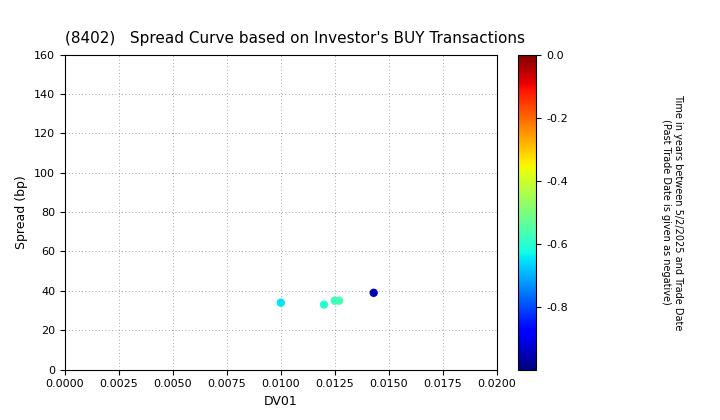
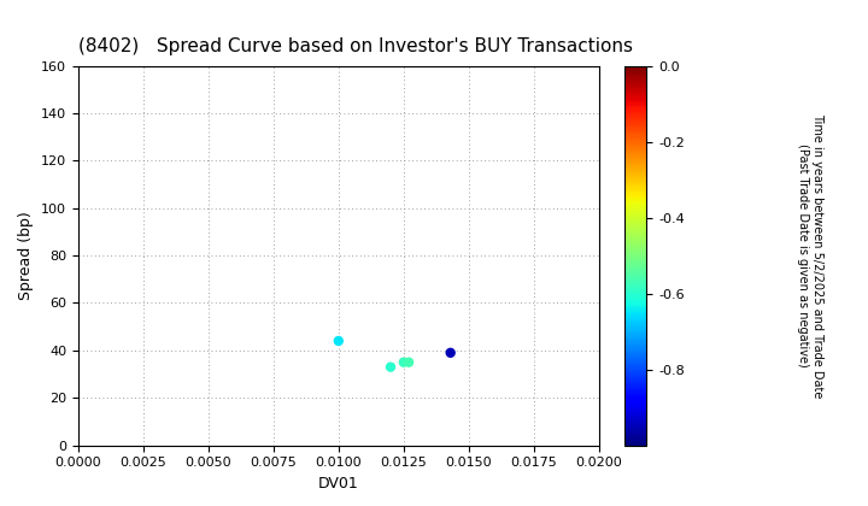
0.0100: 34 -> 44
